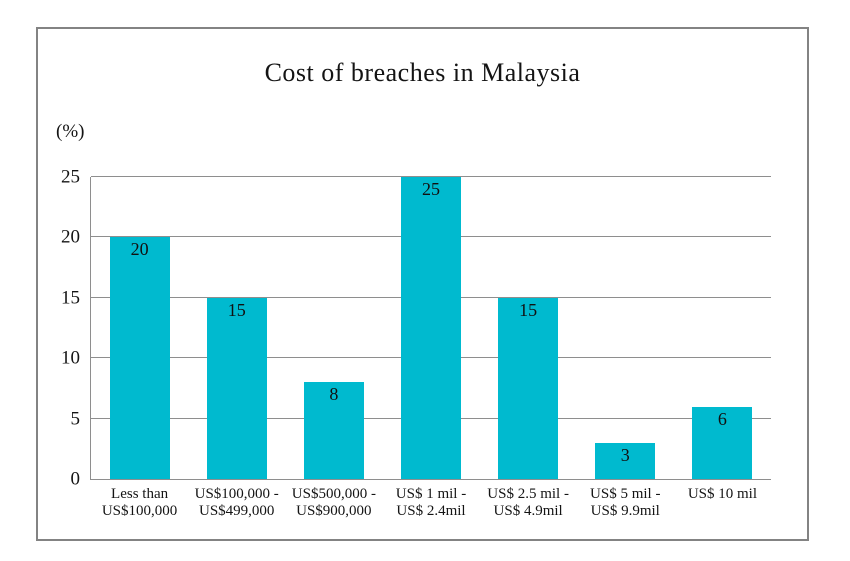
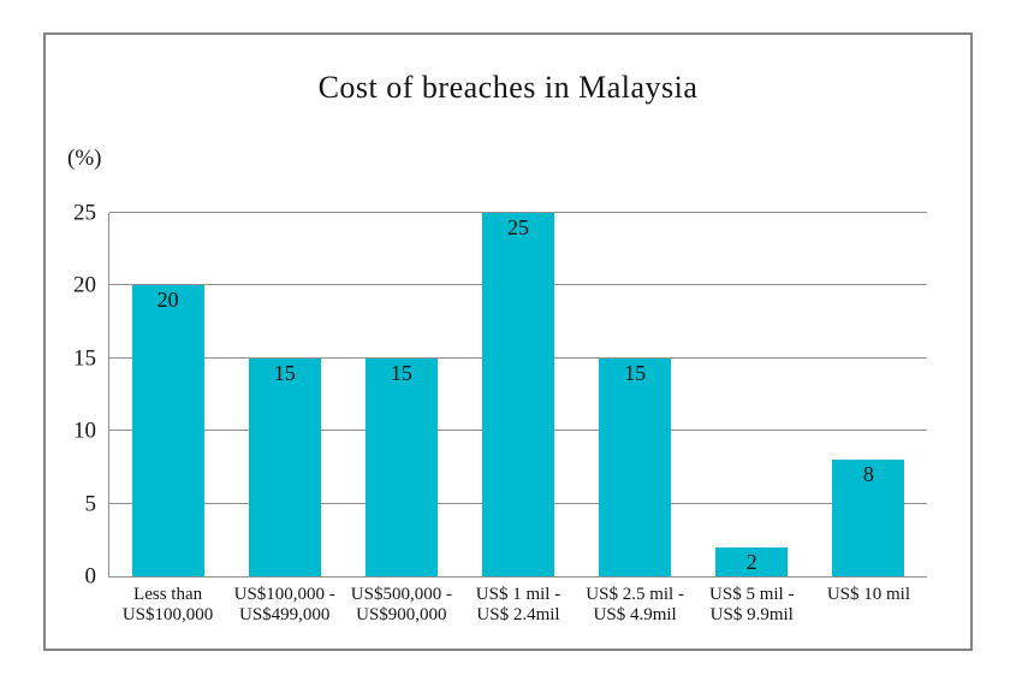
US$500,000 - US$900,000: 8 -> 15
US$ 5 mil - US$ 9.9mil: 3 -> 2
US$ 10 mil: 6 -> 8
